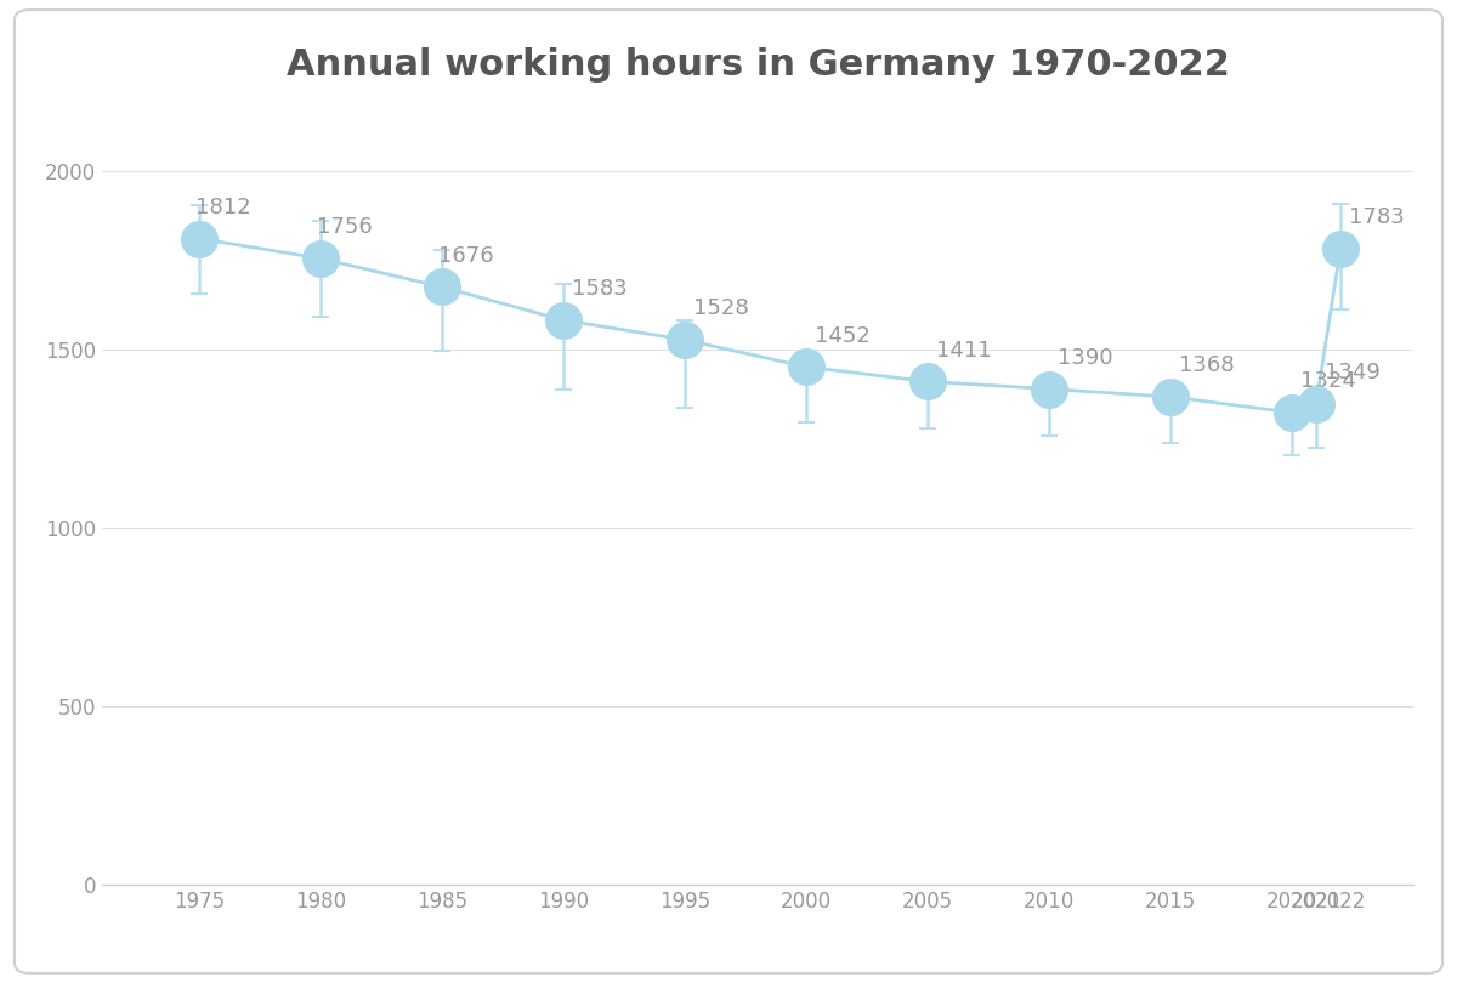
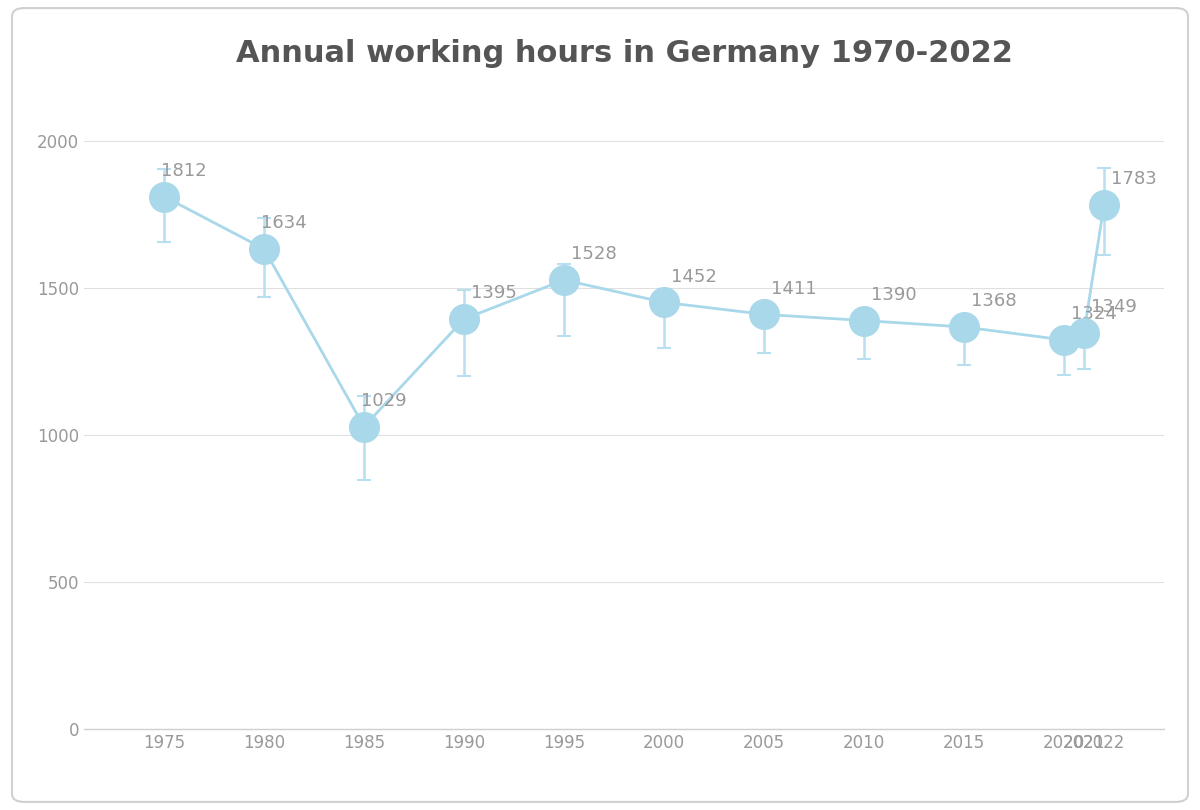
1980: 1756 -> 1634
1985: 1676 -> 1029
1990: 1583 -> 1395
